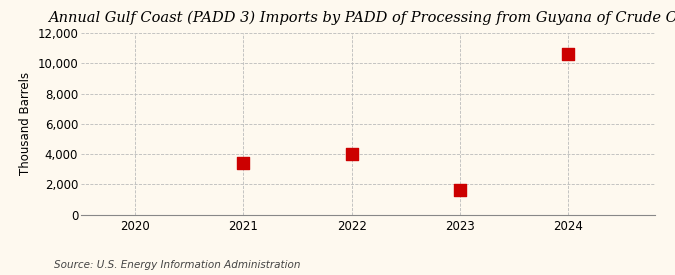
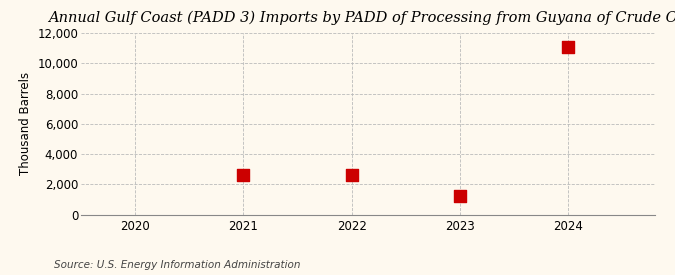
2021: 3,400 -> 2,600
2022: 4,000 -> 2,600
2023: 1,600 -> 1,200
2024: 10,600 -> 11,100
